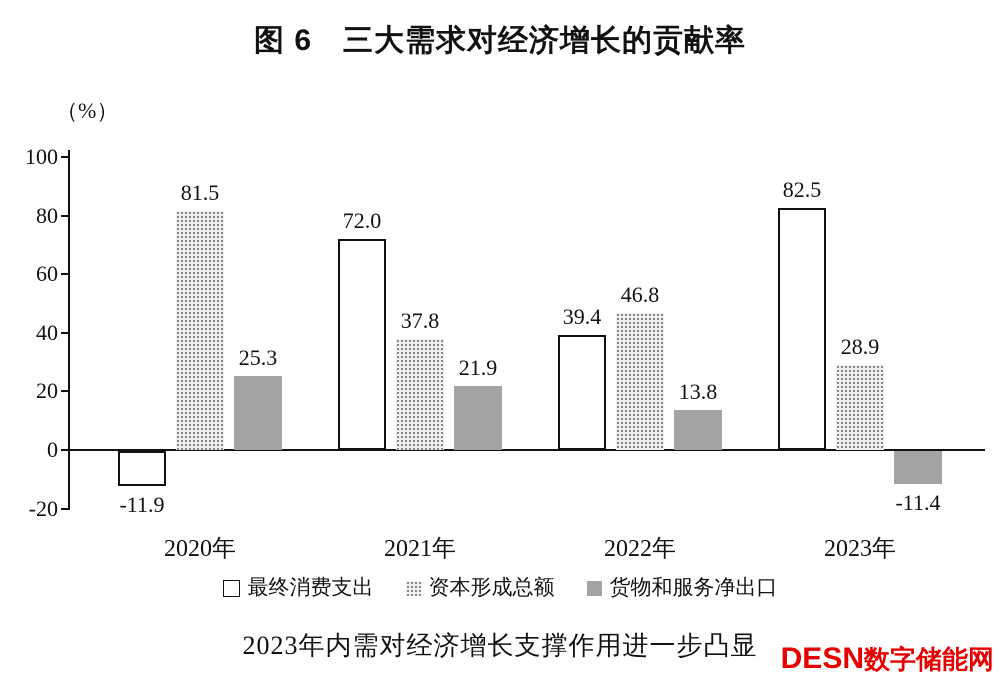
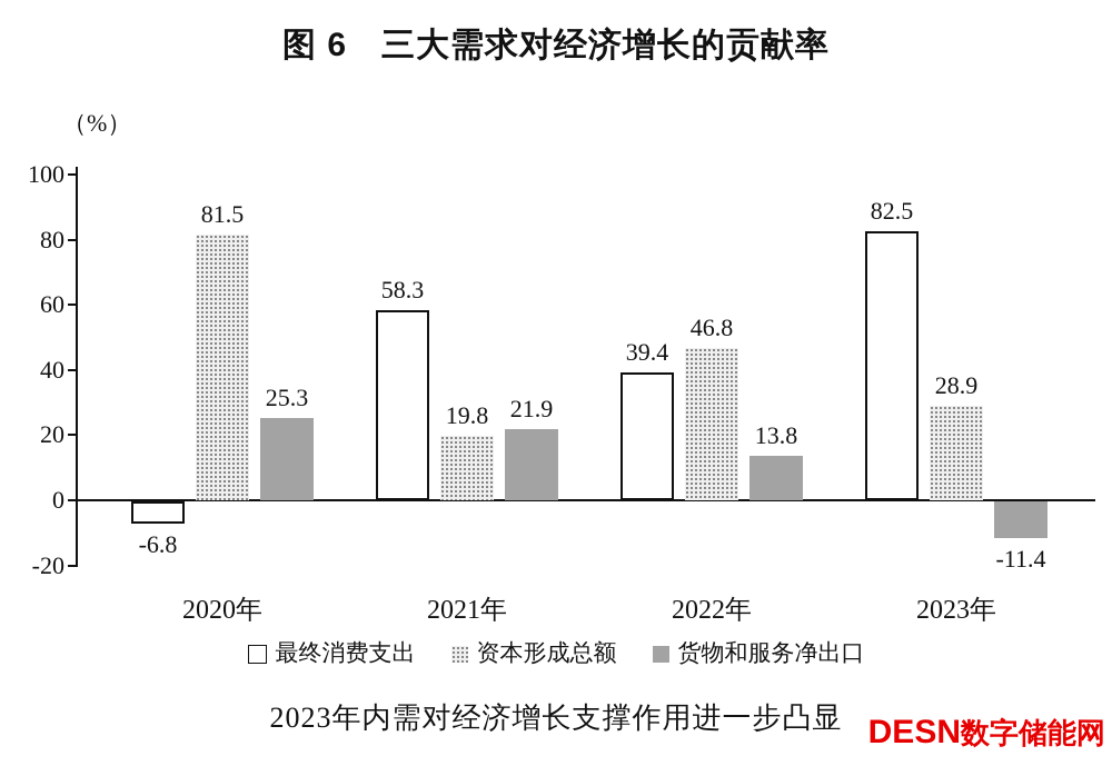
最终消费支出/2020年: -11.9 -> -6.8
最终消费支出/2021年: 72.0 -> 58.3
资本形成总额/2021年: 37.8 -> 19.8
